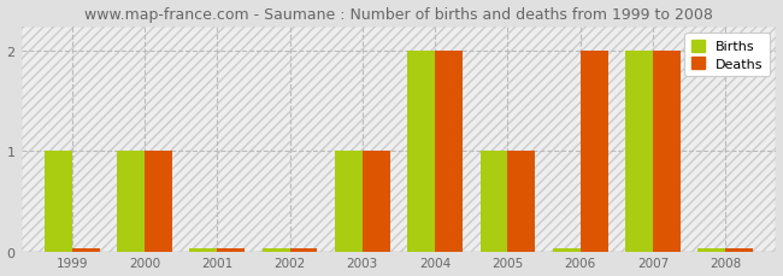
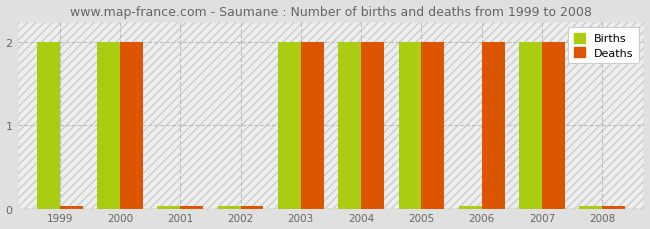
Births/1999: 1 -> 2
Births/2000: 1 -> 2
Deaths/2000: 1 -> 2
Births/2003: 1 -> 2
Deaths/2003: 1 -> 2
Births/2005: 1 -> 2
Deaths/2005: 1 -> 2
